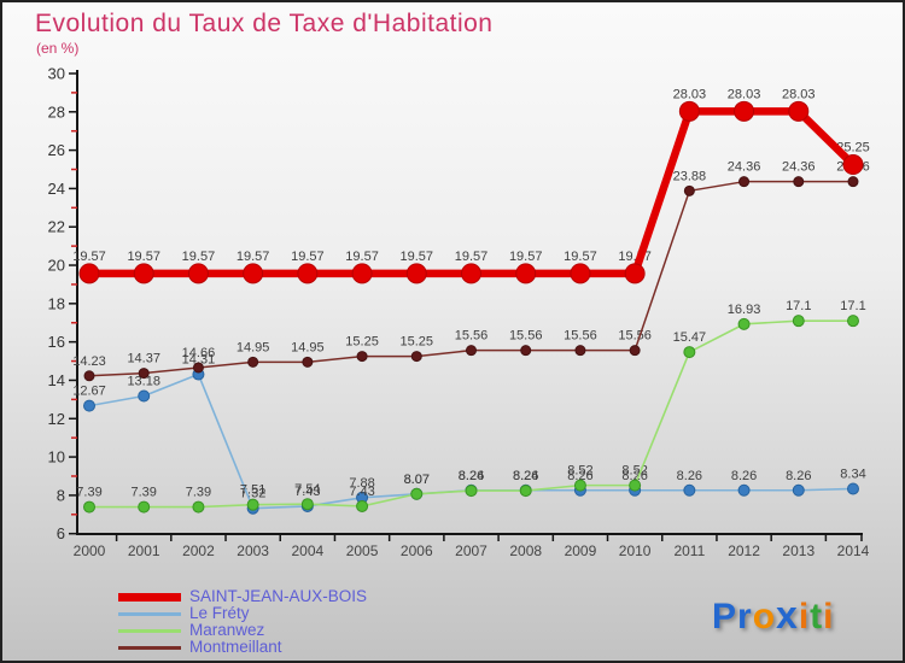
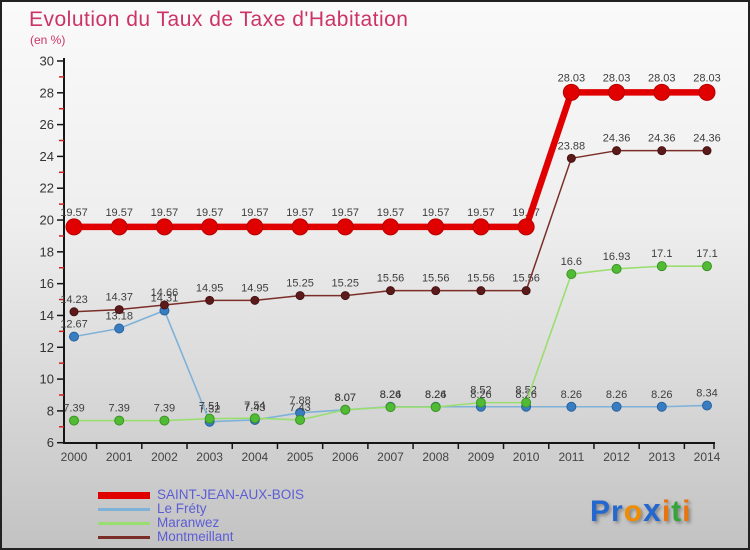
Maranwez/2011: 15.47 -> 16.6
SAINT-JEAN-AUX-BOIS/2014: 25.25 -> 28.03
